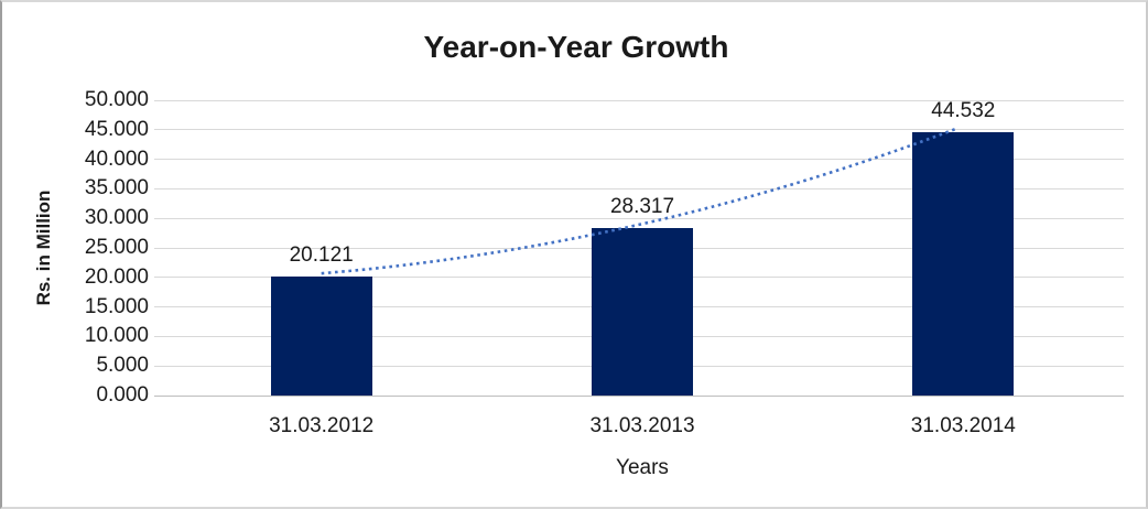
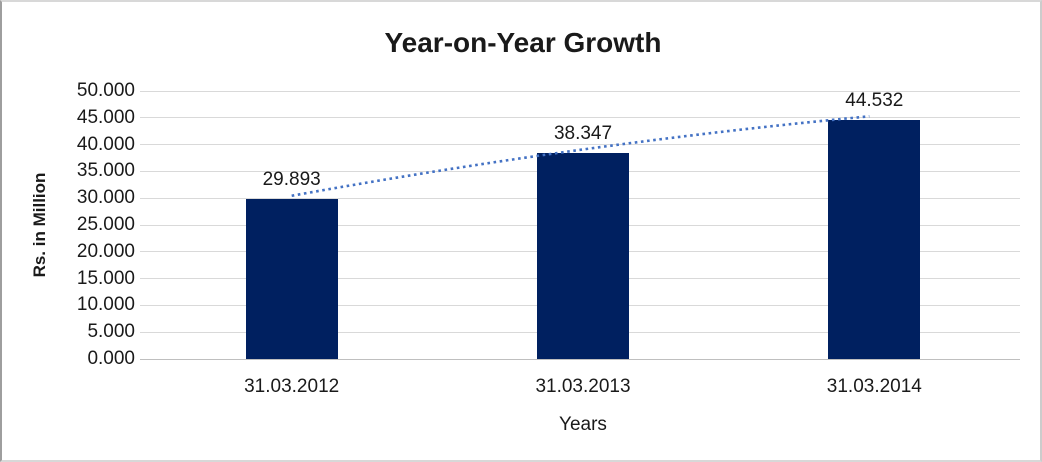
31.03.2012: 20.121 -> 29.893
31.03.2013: 28.317 -> 38.347
